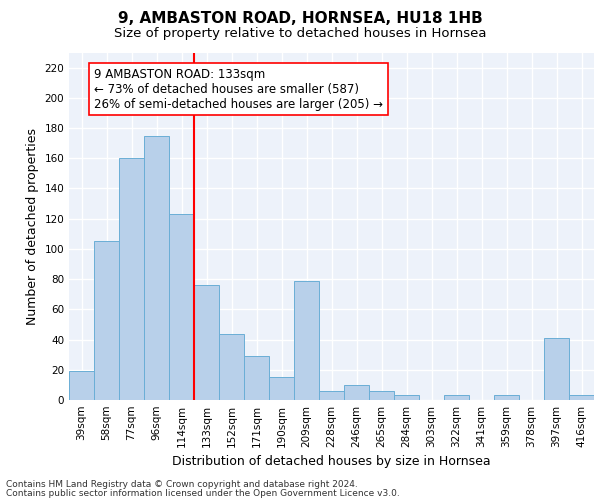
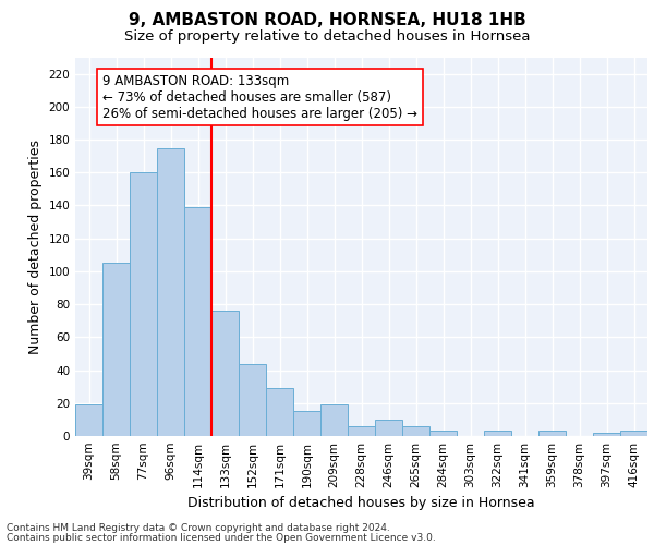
114sqm: 123 -> 139
209sqm: 79 -> 19
397sqm: 41 -> 2
